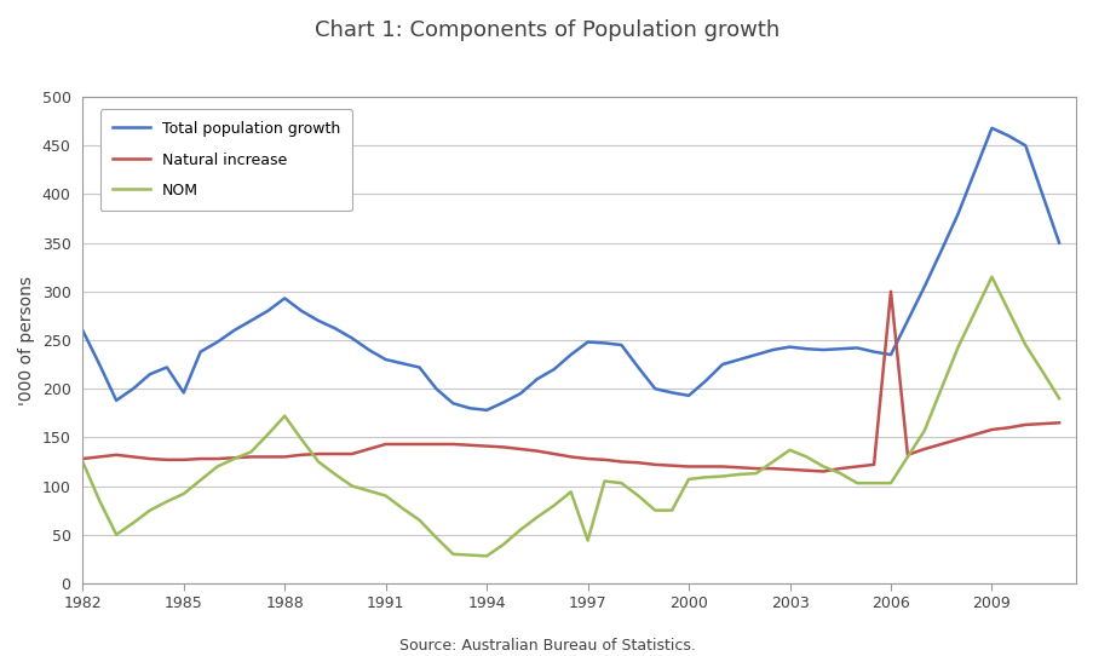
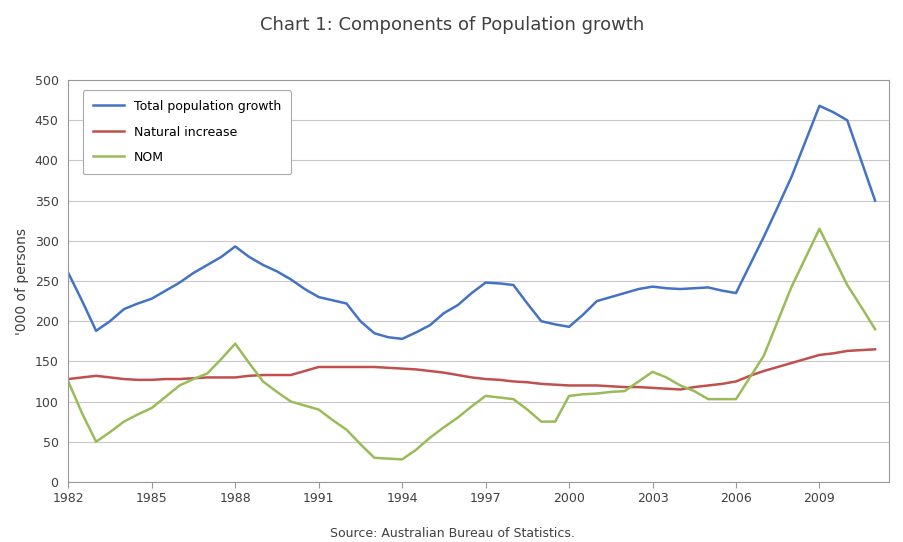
Total population growth/1985: 196 -> 228
NOM/1997: 44 -> 107
Natural increase/2006: 300 -> 125
